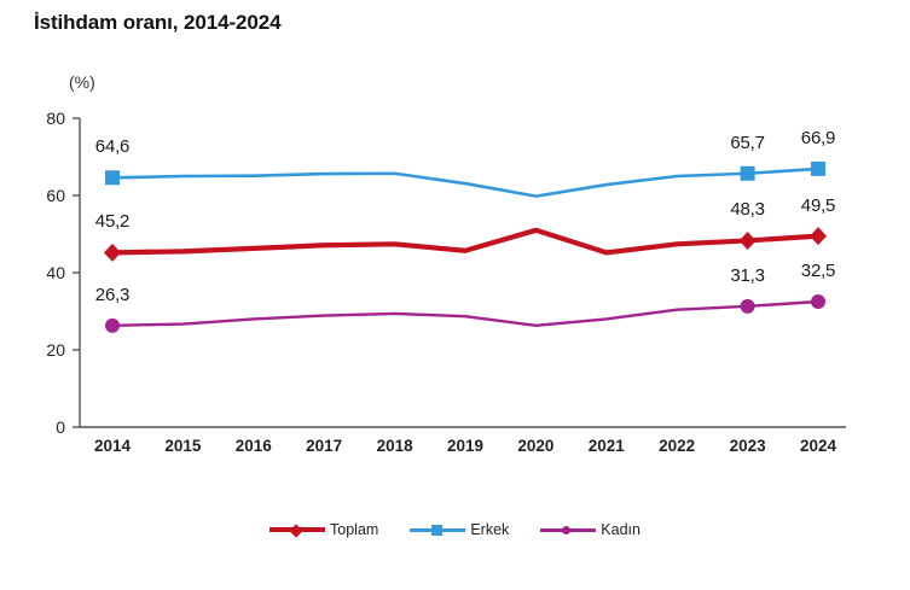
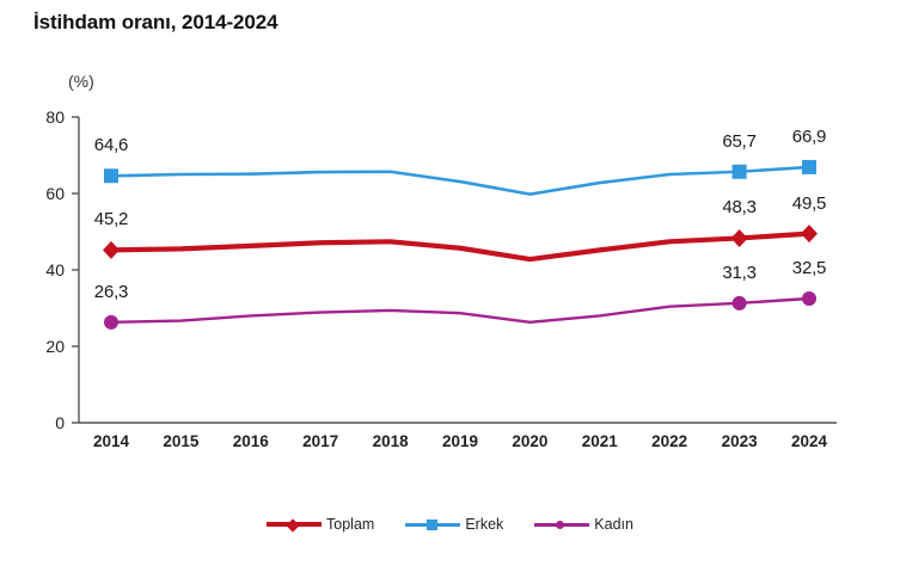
Toplam/2020: 51 -> 43
